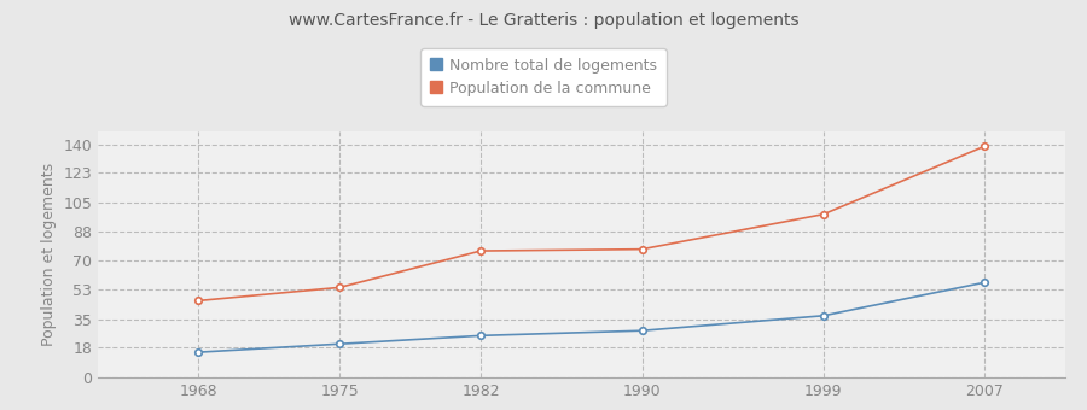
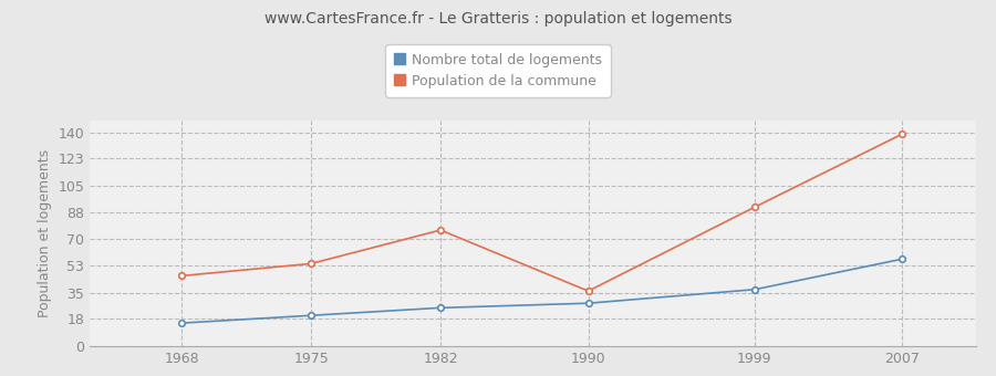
Population de la commune/1990: 77 -> 36
Population de la commune/1999: 98 -> 91
